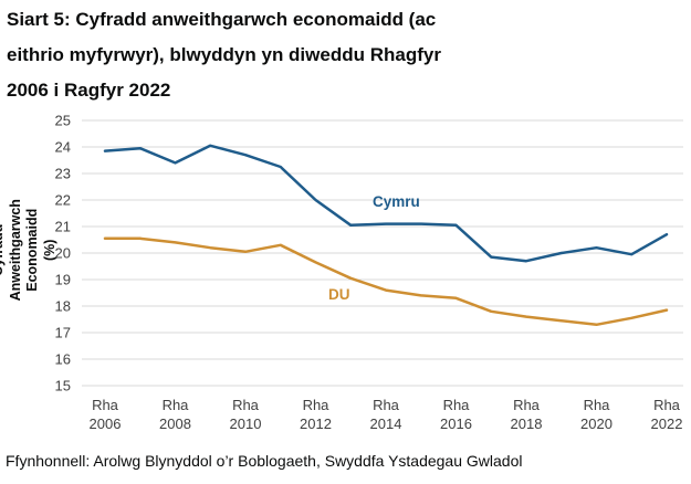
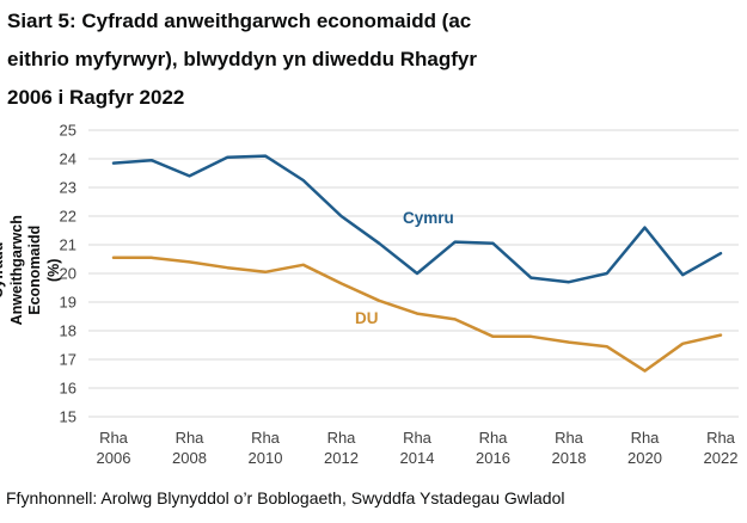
Cymru/2010: 23.7 -> 24.1
Cymru/2014: 21.1 -> 20.0
DU/2016: 18.3 -> 17.8
Cymru/2020: 20.2 -> 21.6
DU/2020: 17.3 -> 16.6
